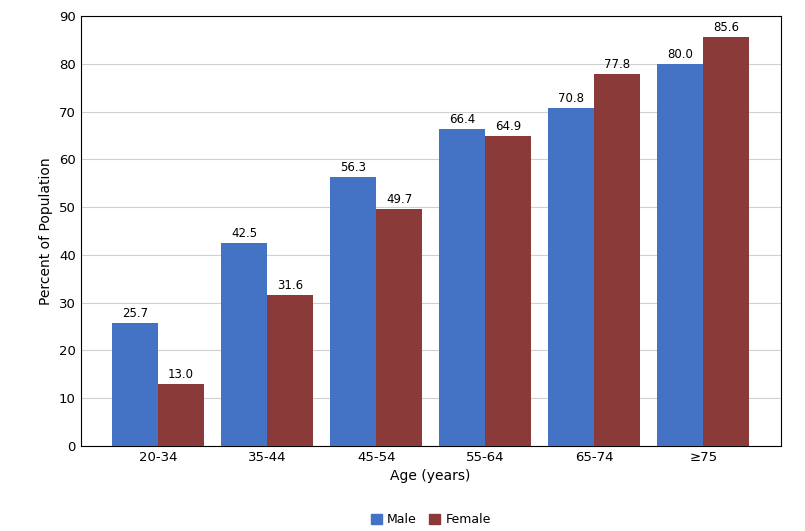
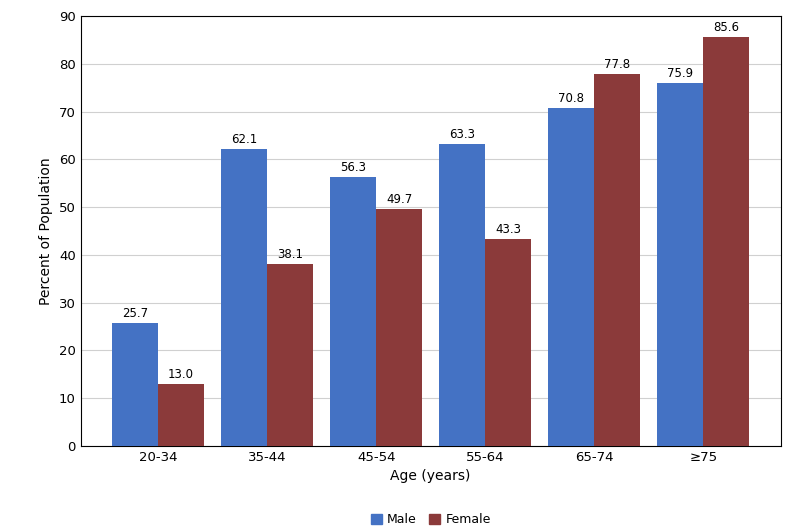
Male/35-44: 42.5 -> 62.1
Female/35-44: 31.6 -> 38.1
Male/55-64: 66.4 -> 63.3
Female/55-64: 64.9 -> 43.3
Male/≥75: 80.0 -> 75.9
